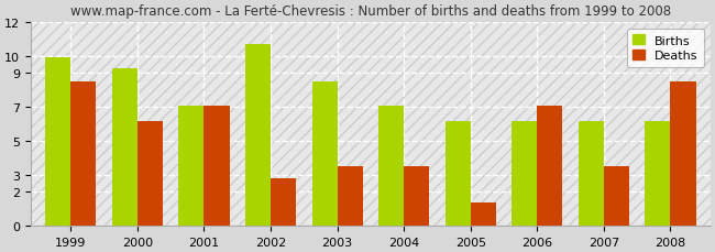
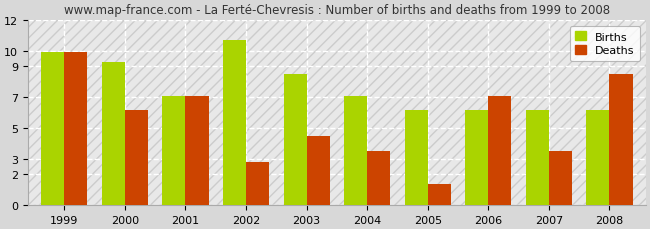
Deaths/1999: 8.5 -> 9.9
Deaths/2003: 3.5 -> 4.5
